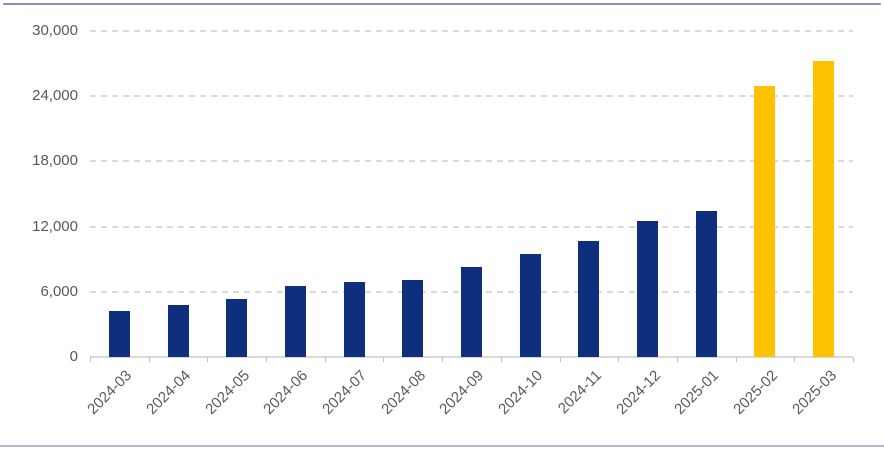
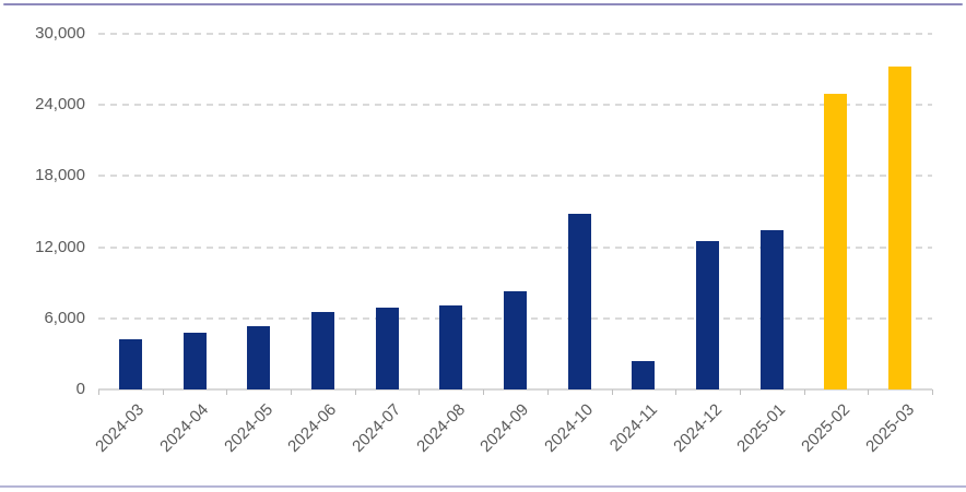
2024-10: 9500 -> 14800
2024-11: 10600 -> 2400
